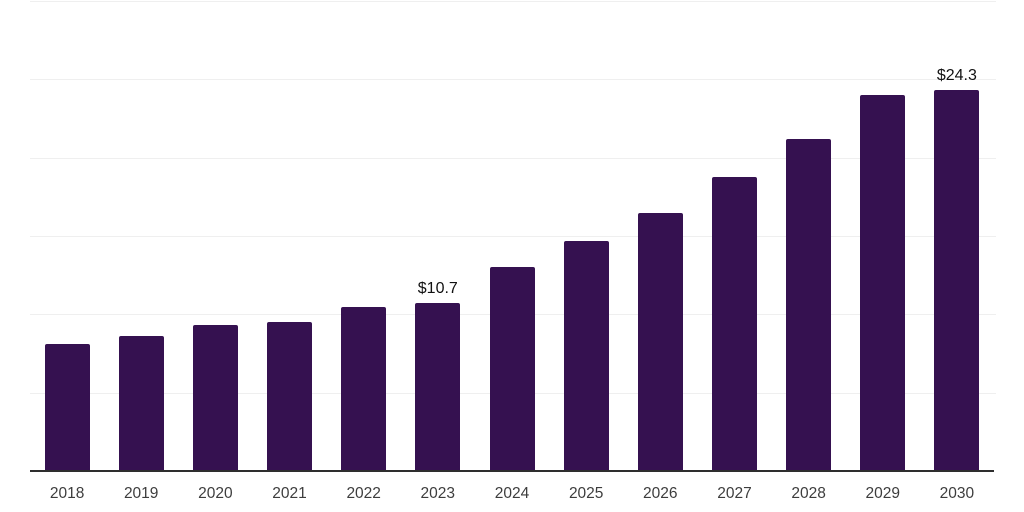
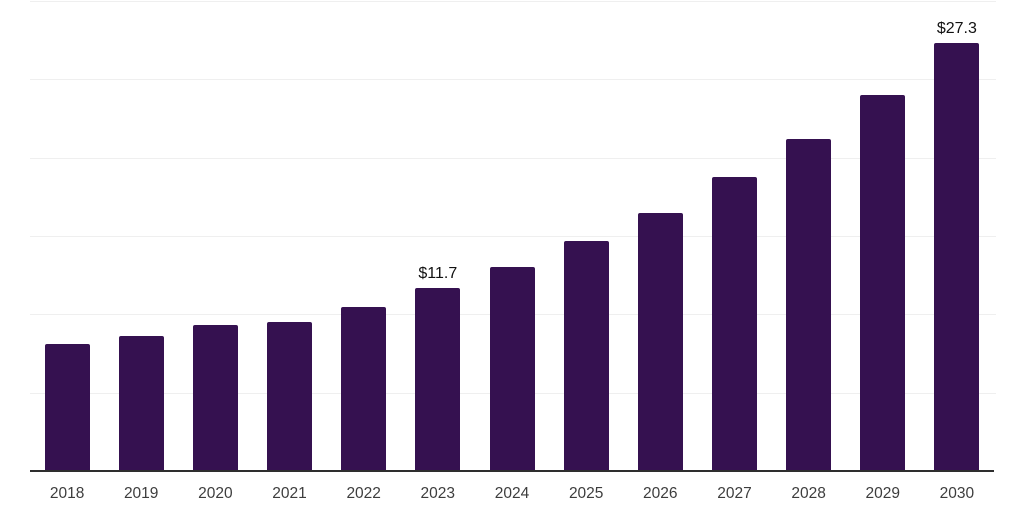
2023: $10.7 -> $11.7
2030: $24.3 -> $27.3
